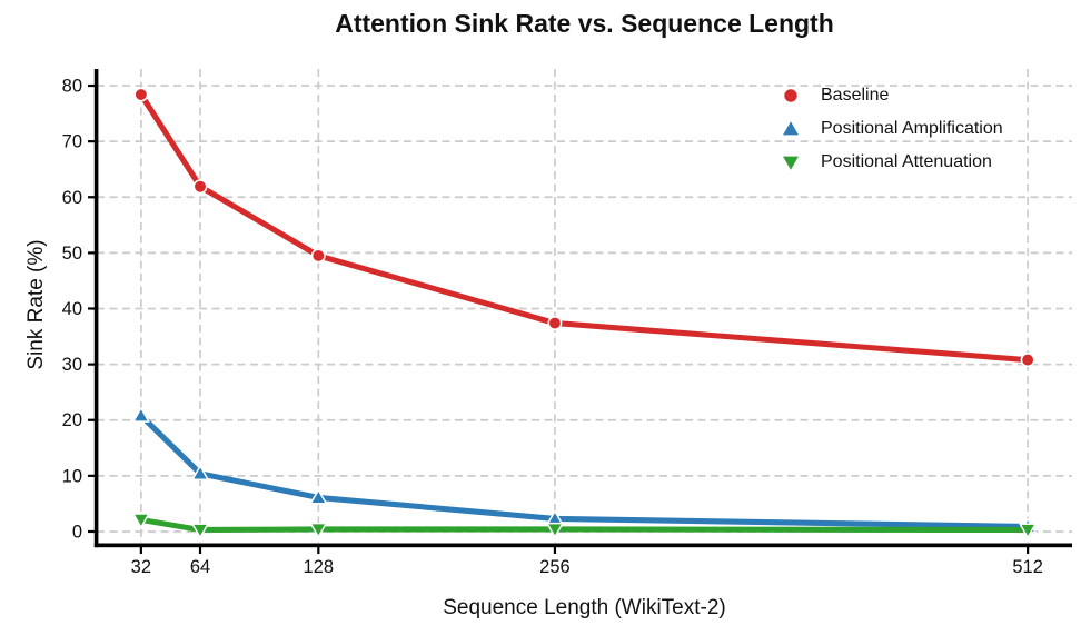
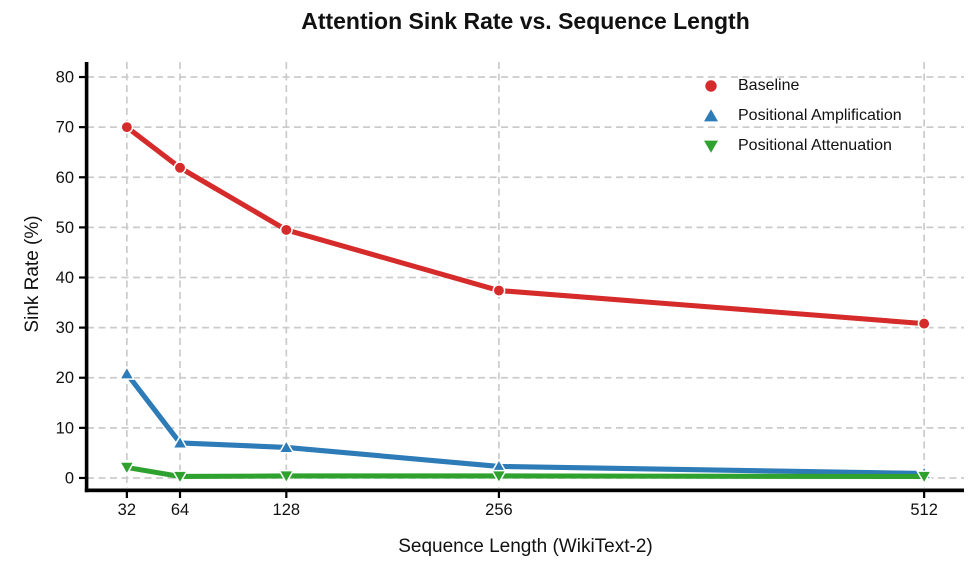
Baseline/32: 78 -> 70
Positional Amplification/64: 10 -> 7
